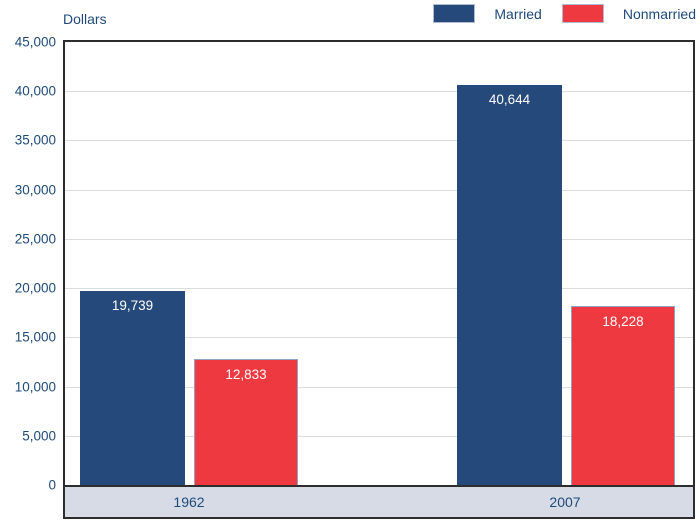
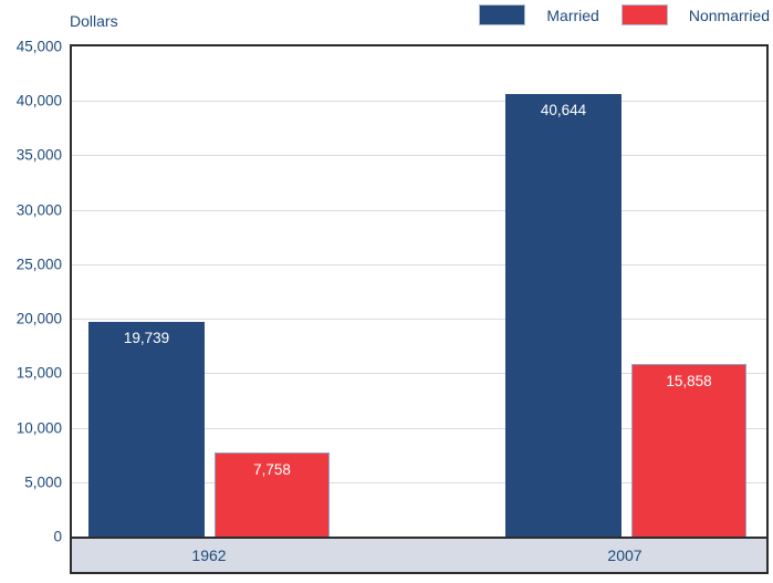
Nonmarried/1962: 12,833 -> 7,758
Nonmarried/2007: 18,228 -> 15,858
